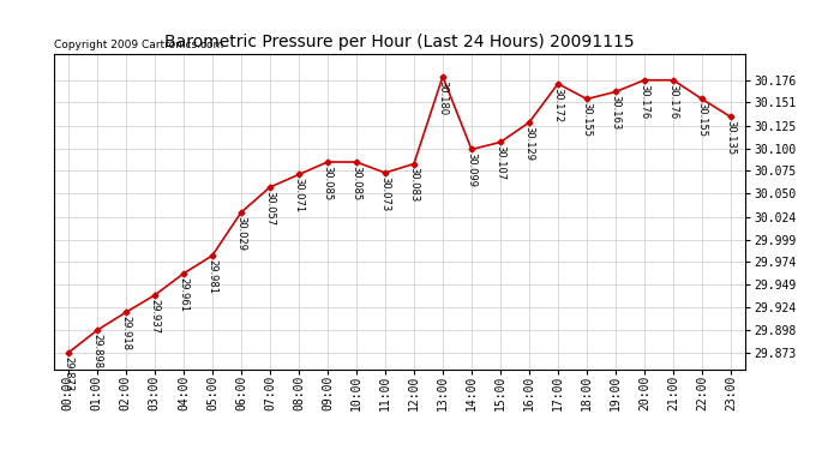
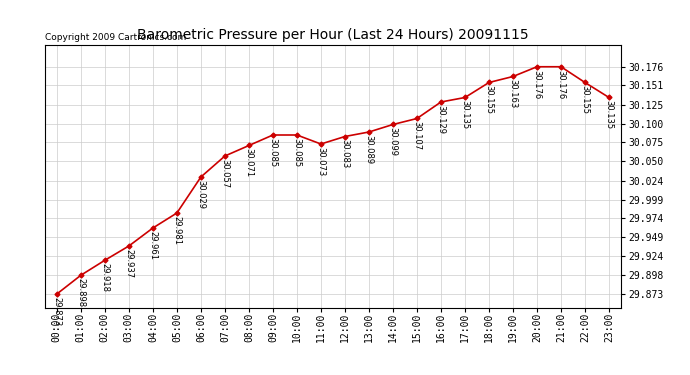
13:00: 30.180 -> 30.089
17:00: 30.172 -> 30.135
